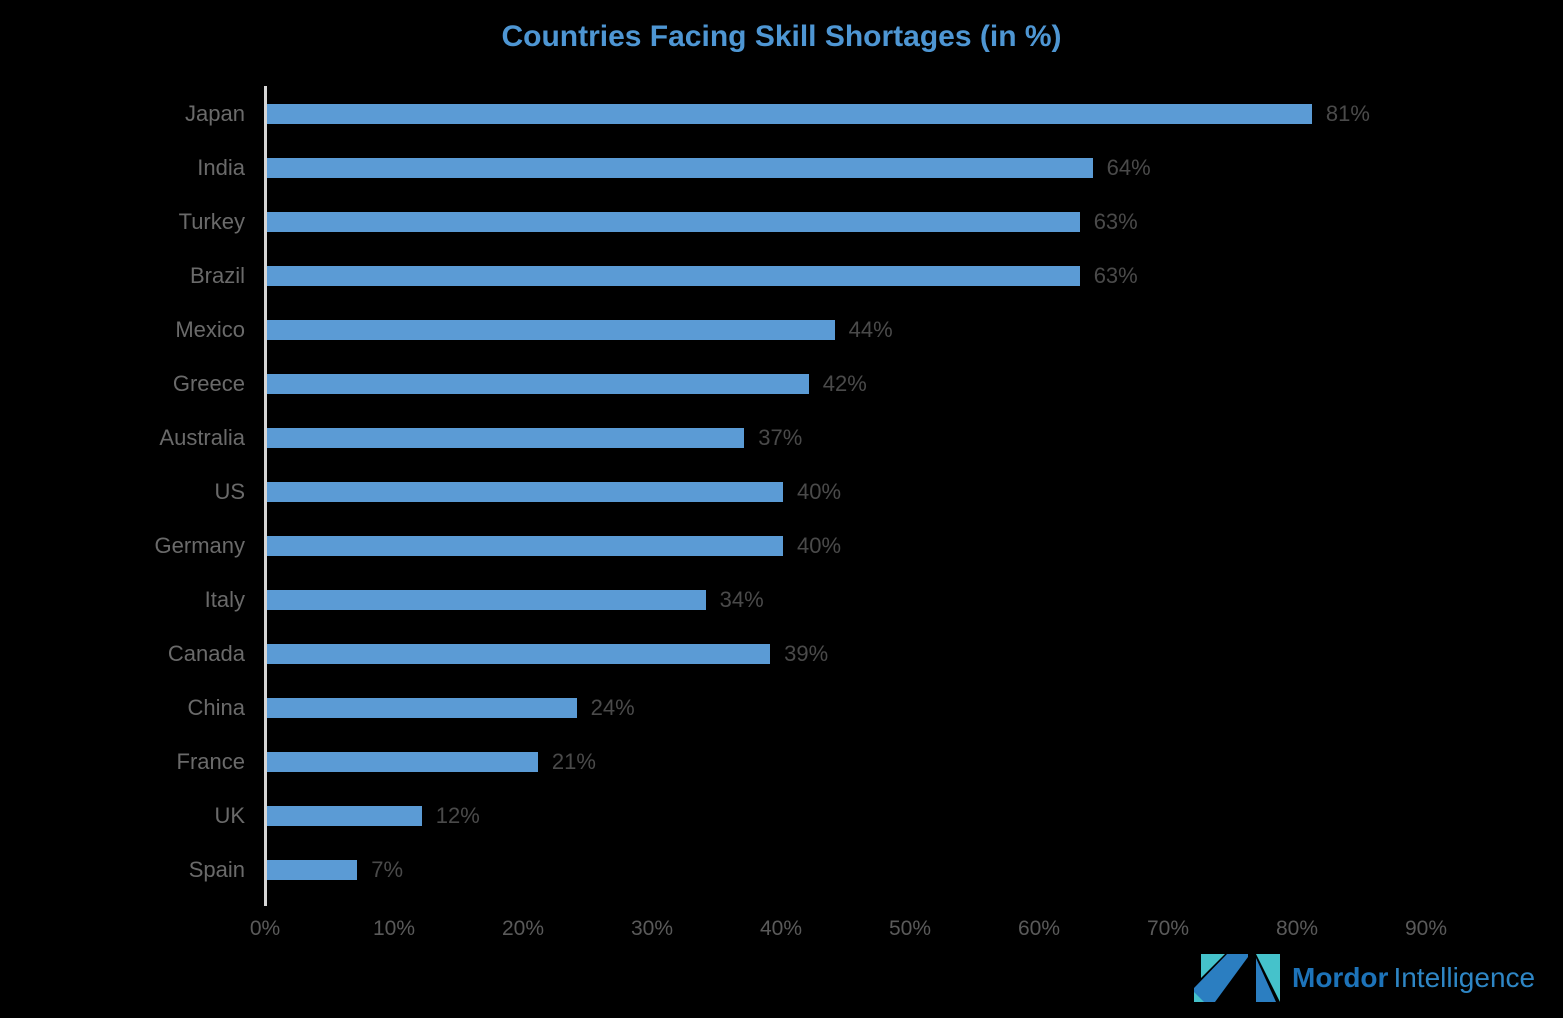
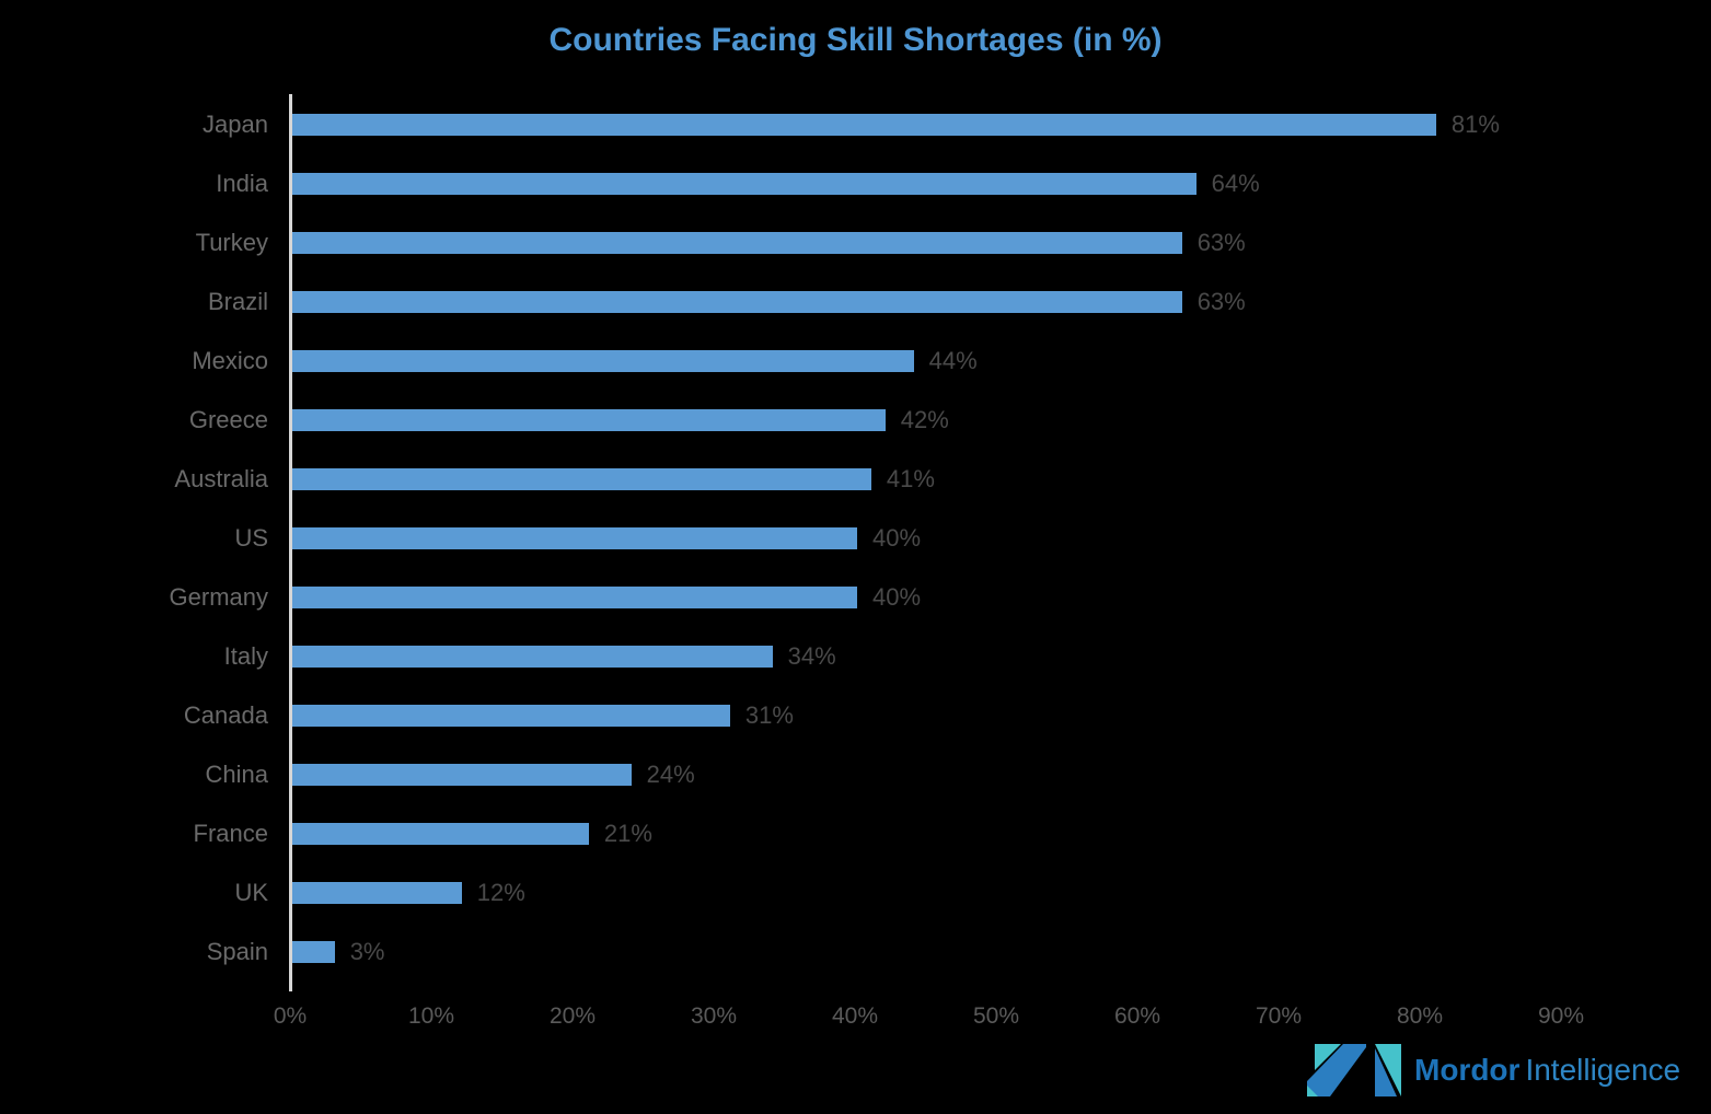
Australia: 37% -> 41%
Canada: 39% -> 31%
Spain: 7% -> 3%
